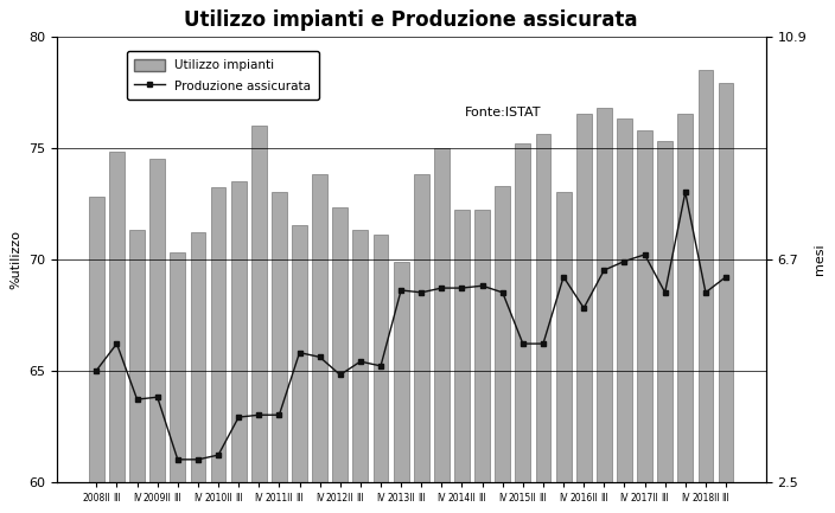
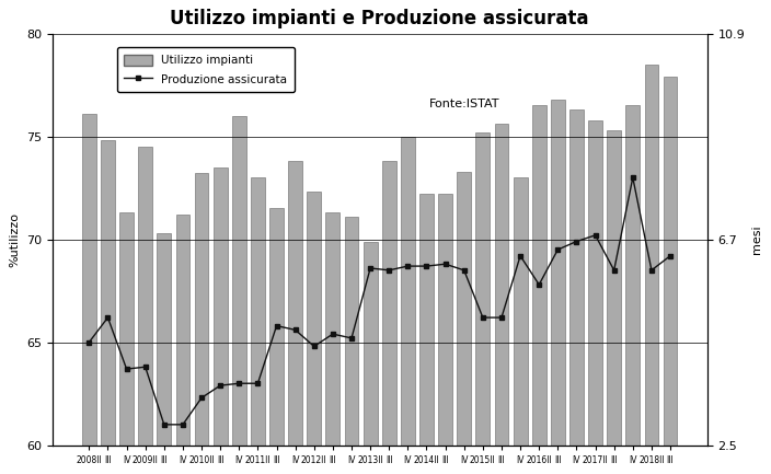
Utilizzo impianti/2008II: 72.8 -> 76.1
Produzione assicurata/2010II: 61.2 -> 62.3
